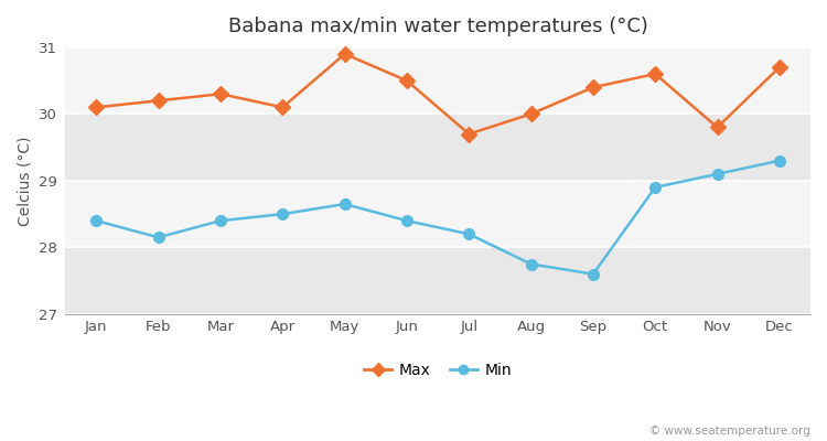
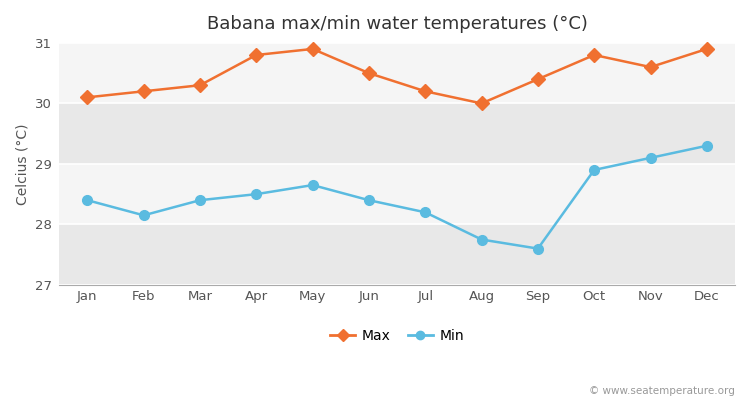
Max/Apr: 30.1 -> 30.8
Max/Jul: 29.7 -> 30.2
Max/Oct: 30.6 -> 30.8
Max/Nov: 29.8 -> 30.6
Max/Dec: 30.7 -> 30.9
